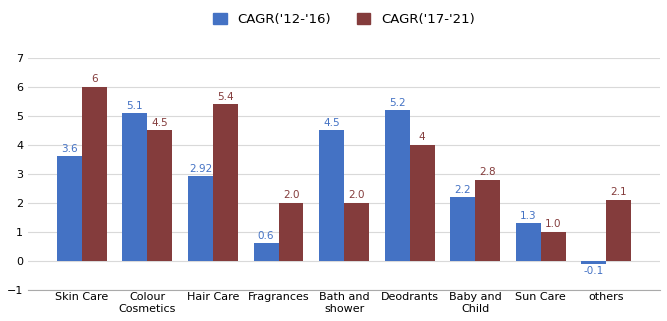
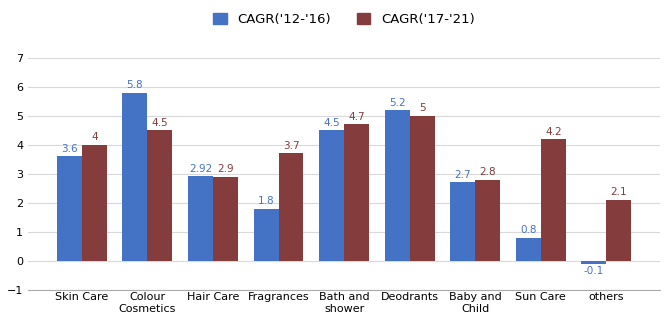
CAGR('17-'21)/Skin Care: 6 -> 4
CAGR('12-'16)/Colour Cosmetics: 5.1 -> 5.8
CAGR('17-'21)/Hair Care: 5.4 -> 2.9
CAGR('12-'16)/Fragrances: 0.6 -> 1.8
CAGR('17-'21)/Fragrances: 2.0 -> 3.7
CAGR('17-'21)/Bath and shower: 2.0 -> 4.7
CAGR('17-'21)/Deodrants: 4 -> 5
CAGR('12-'16)/Baby and Child: 2.2 -> 2.7
CAGR('12-'16)/Sun Care: 1.3 -> 0.8
CAGR('17-'21)/Sun Care: 1.0 -> 4.2
